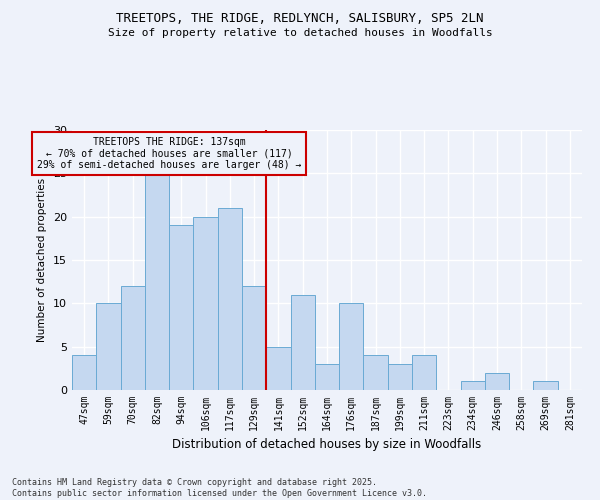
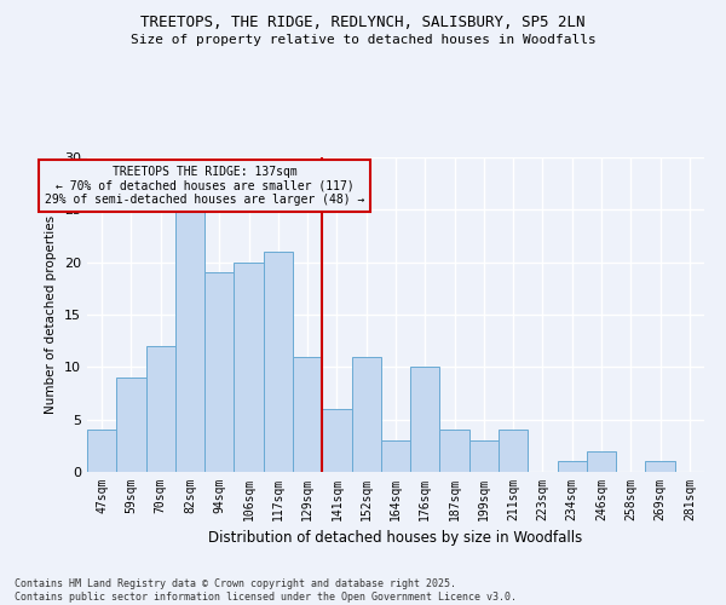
59sqm: 10 -> 9
129sqm: 12 -> 11
141sqm: 5 -> 6
